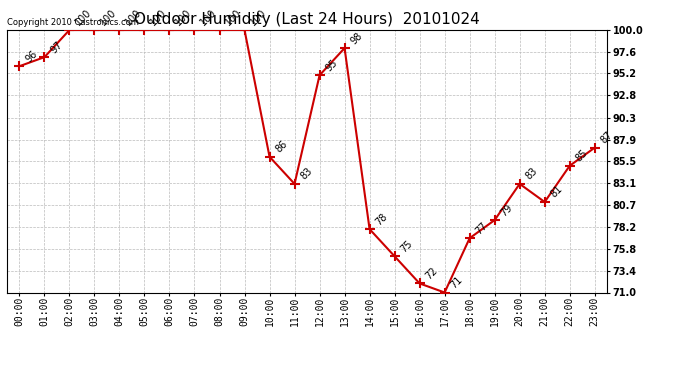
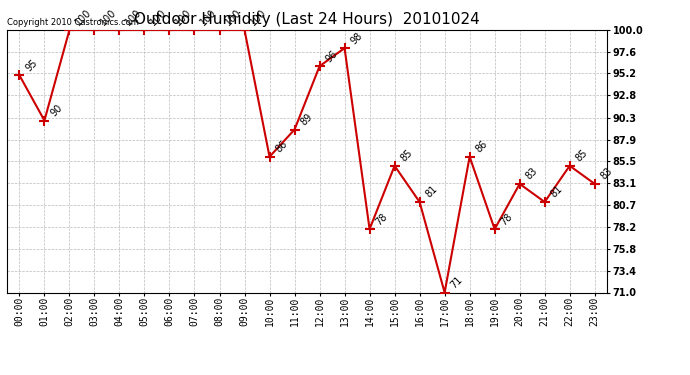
00:00: 96 -> 95
01:00: 97 -> 90
11:00: 83 -> 89
12:00: 95 -> 96
15:00: 75 -> 85
16:00: 72 -> 81
18:00: 77 -> 86
19:00: 79 -> 78
23:00: 87 -> 83
